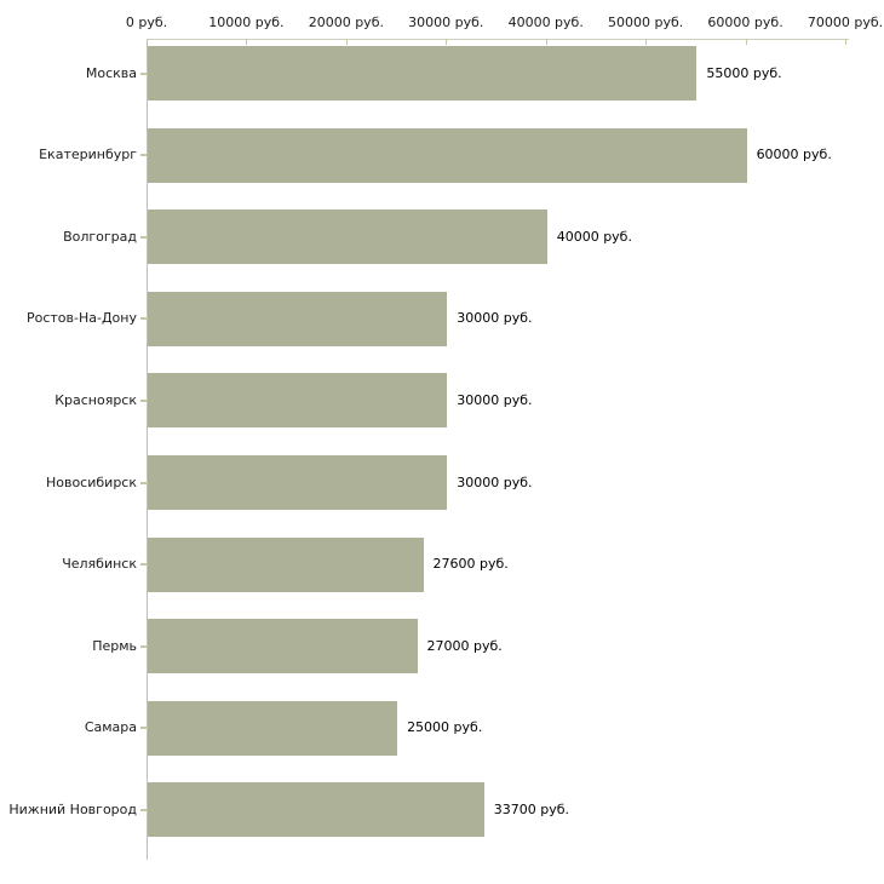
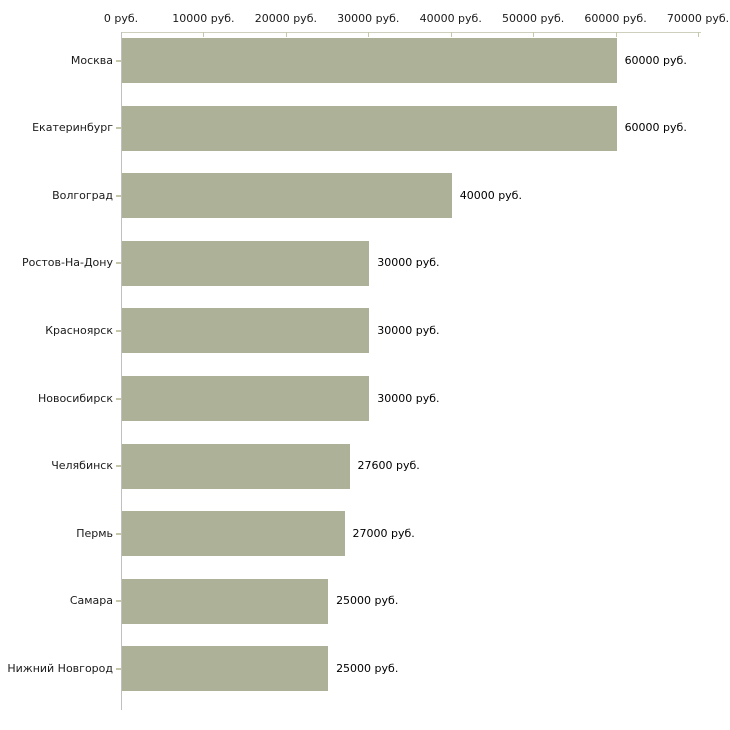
Москва: 55000 -> 60000
Нижний Новгород: 33700 -> 25000
